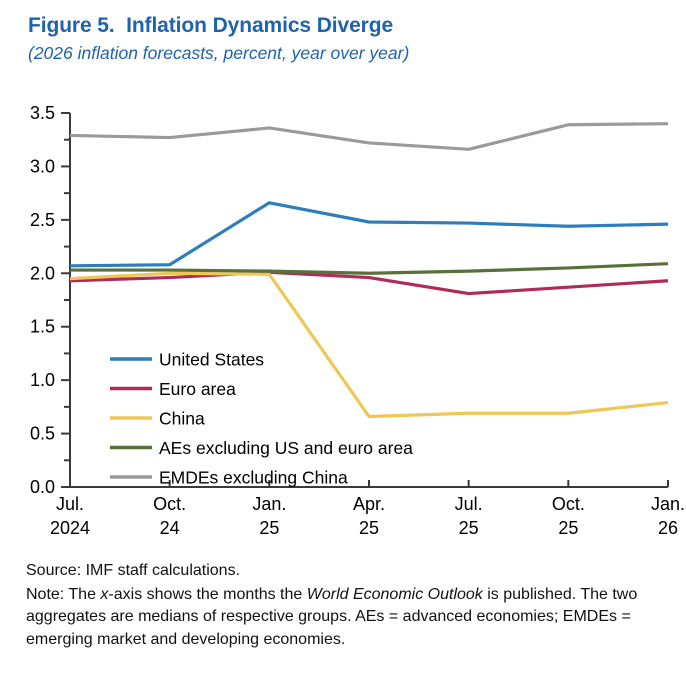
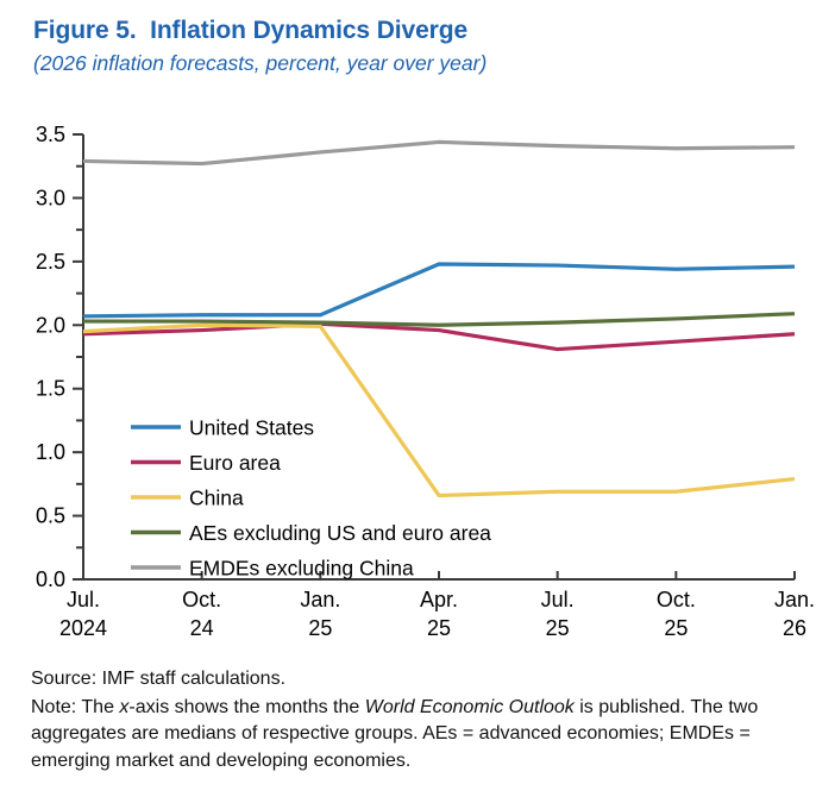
United States/Jan. 25: 2.66 -> 2.08
EMDEs excluding China/Apr. 25: 3.22 -> 3.44
EMDEs excluding China/Jul. 25: 3.16 -> 3.41
